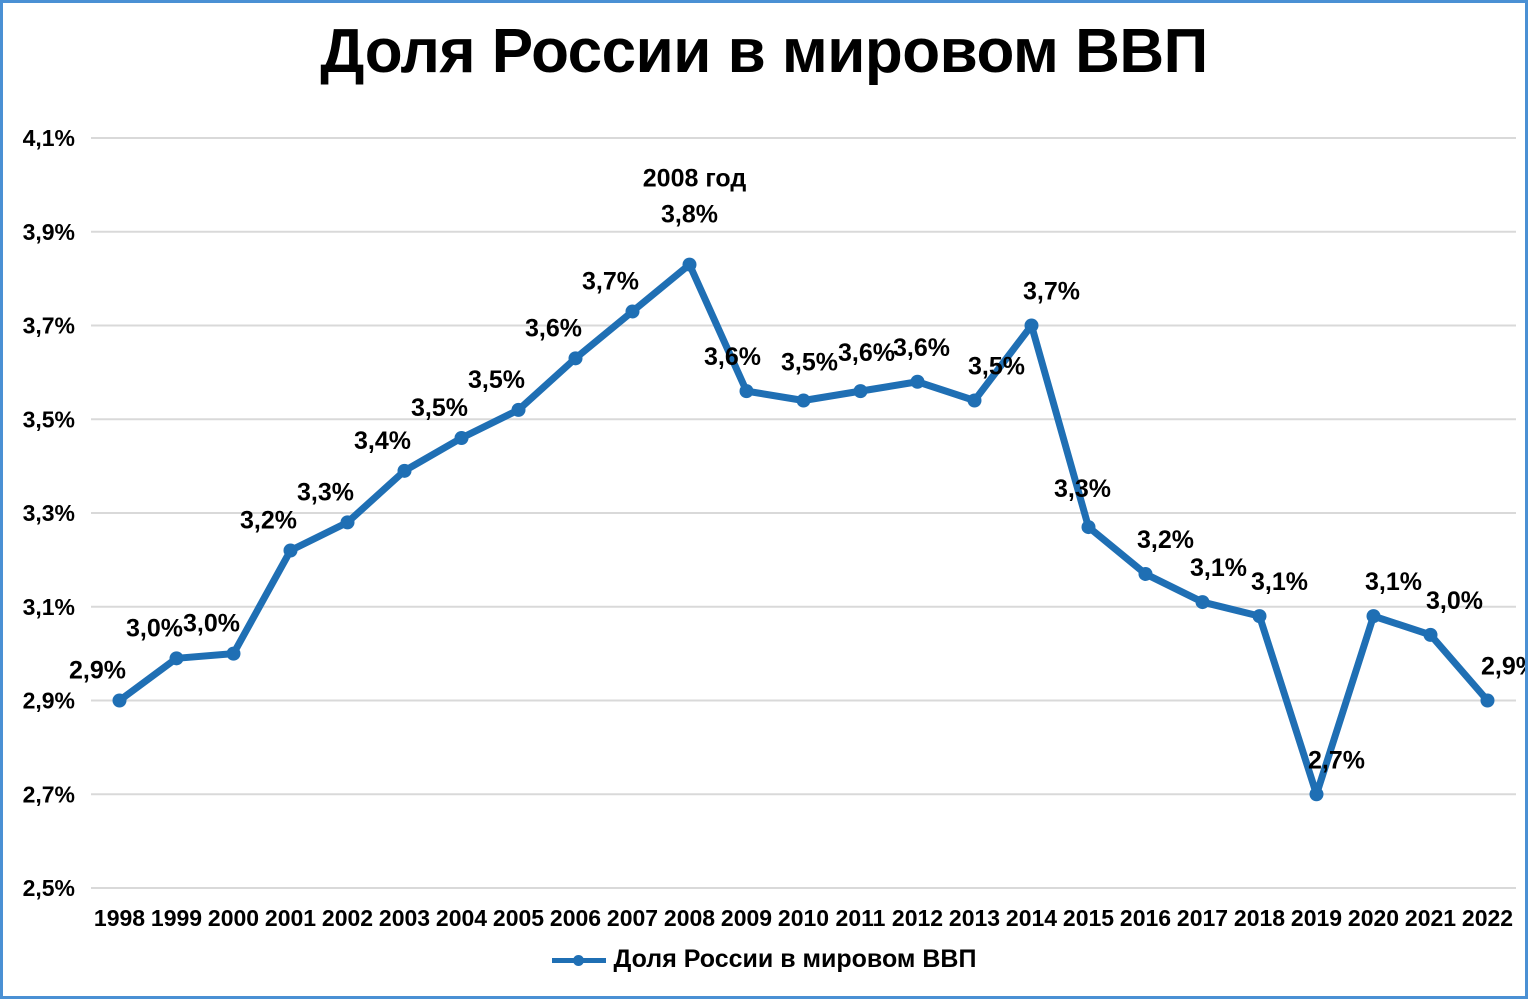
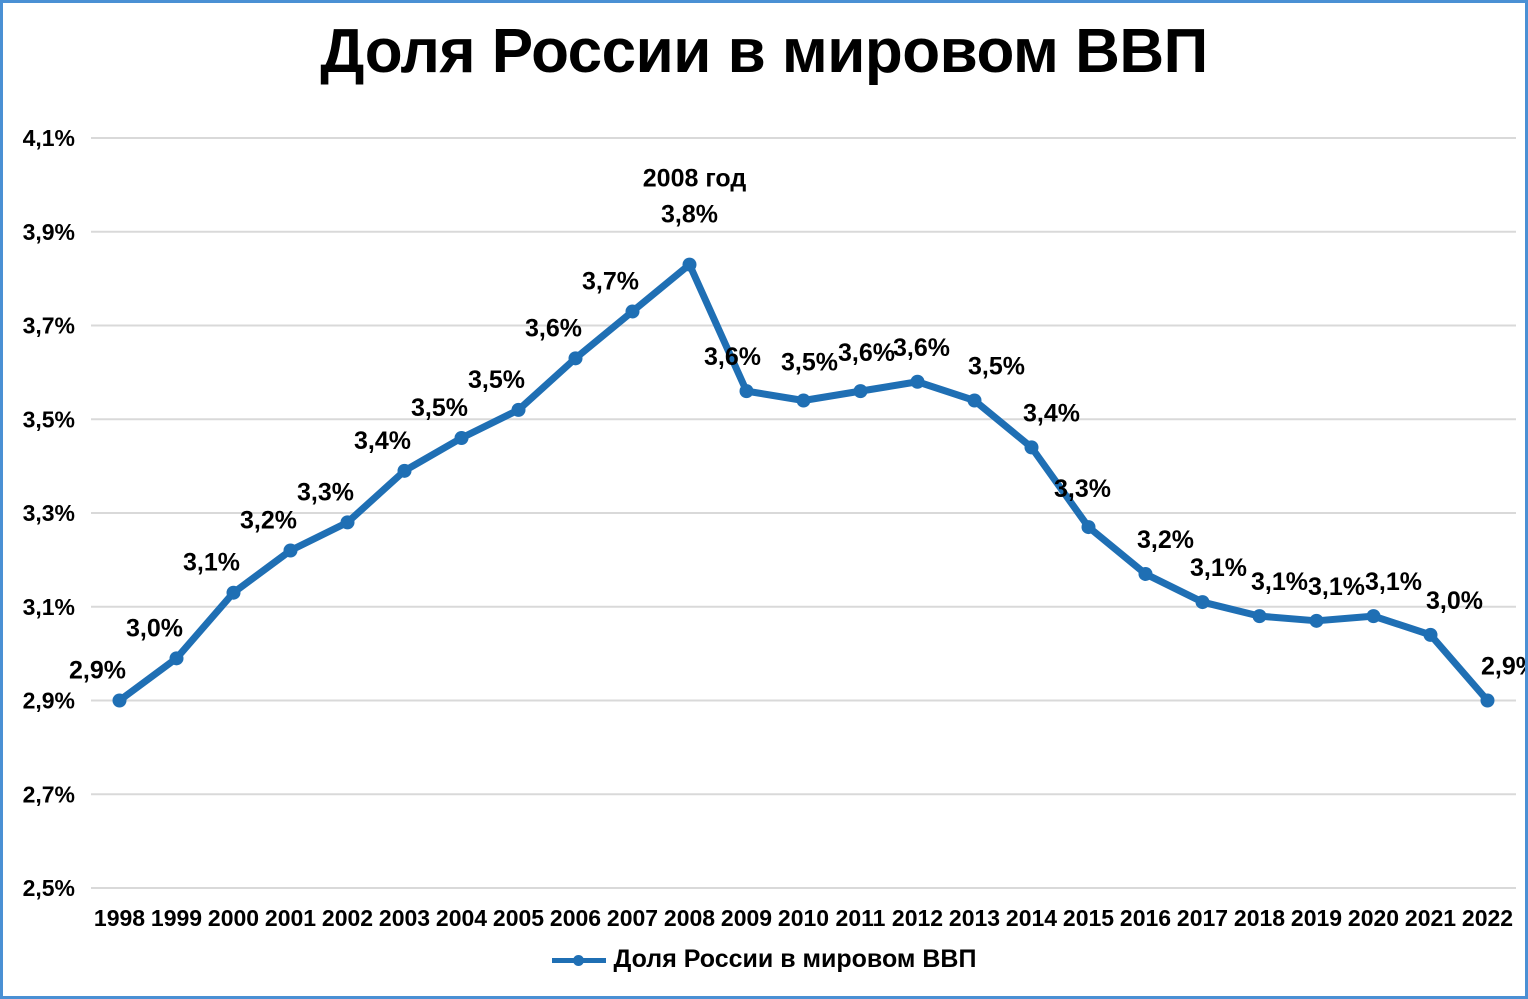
2000: 3,0% -> 3,1%
2014: 3,7% -> 3,4%
2019: 2,7% -> 3,1%
